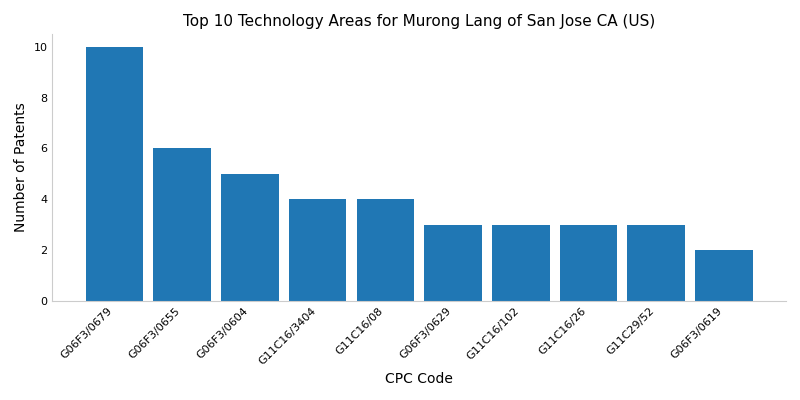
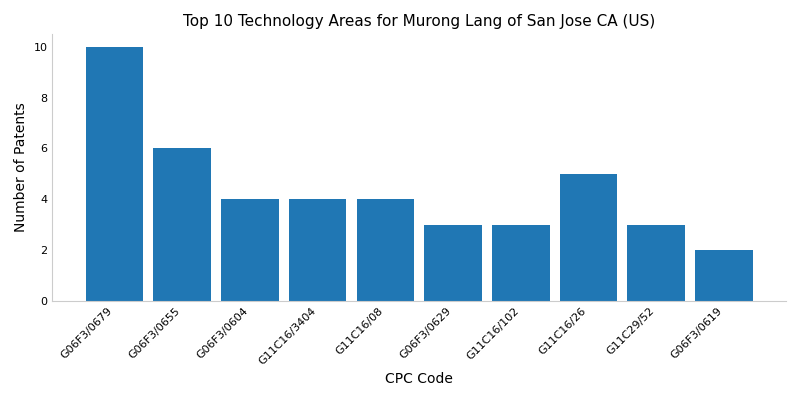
G06F3/0604: 5 -> 4
G11C16/26: 3 -> 5
